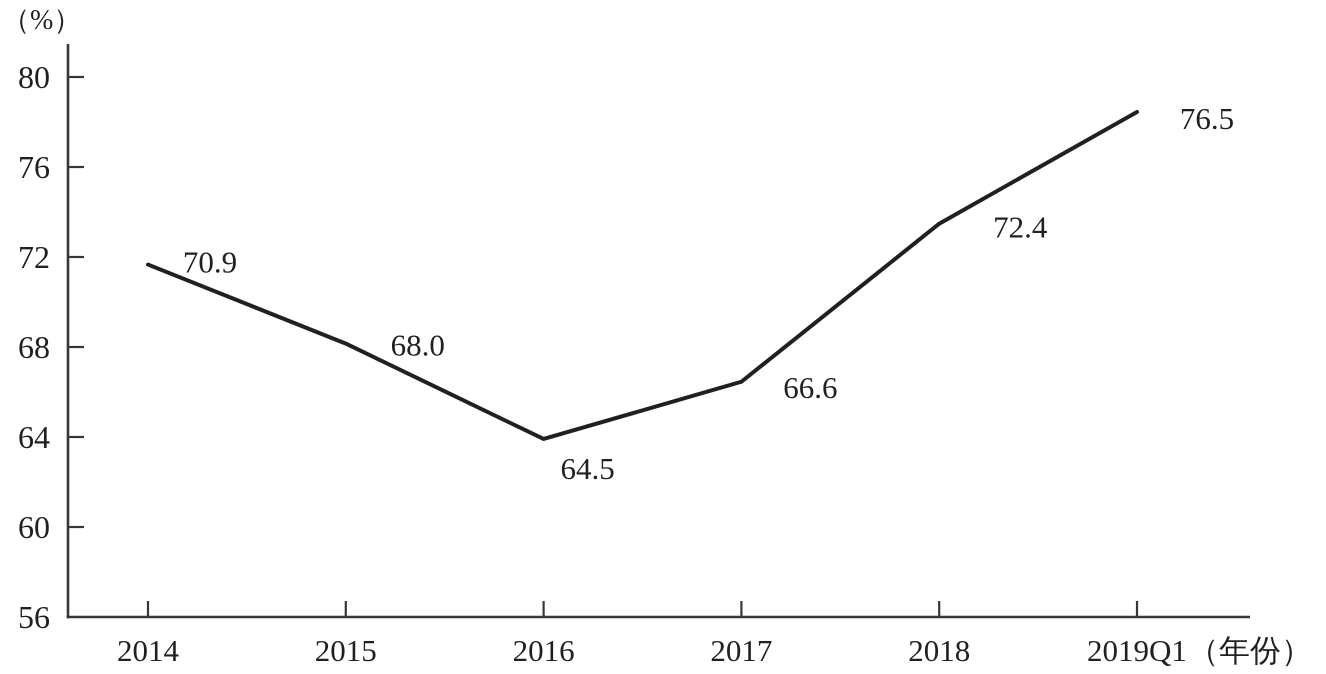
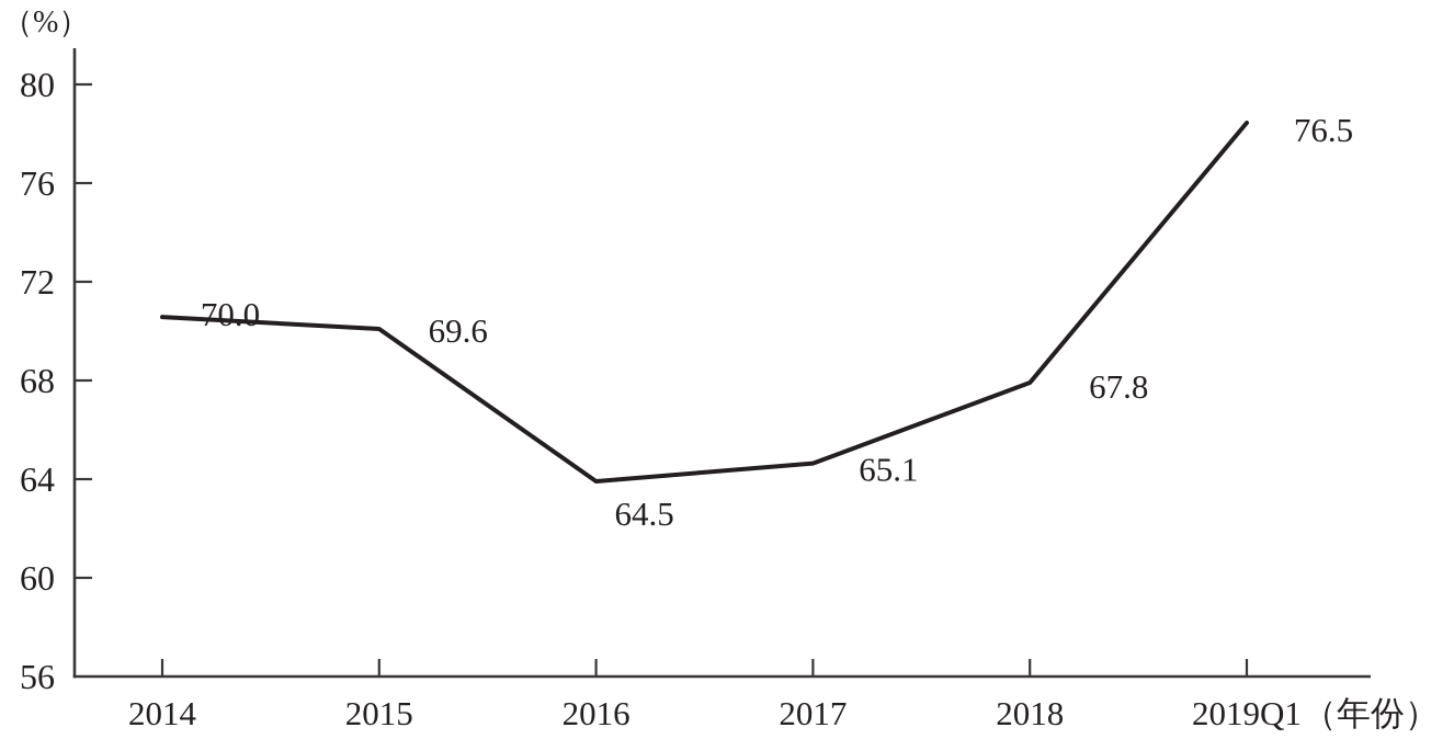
2014: 70.9 -> 70.0
2015: 68.0 -> 69.6
2017: 66.6 -> 65.1
2018: 72.4 -> 67.8
